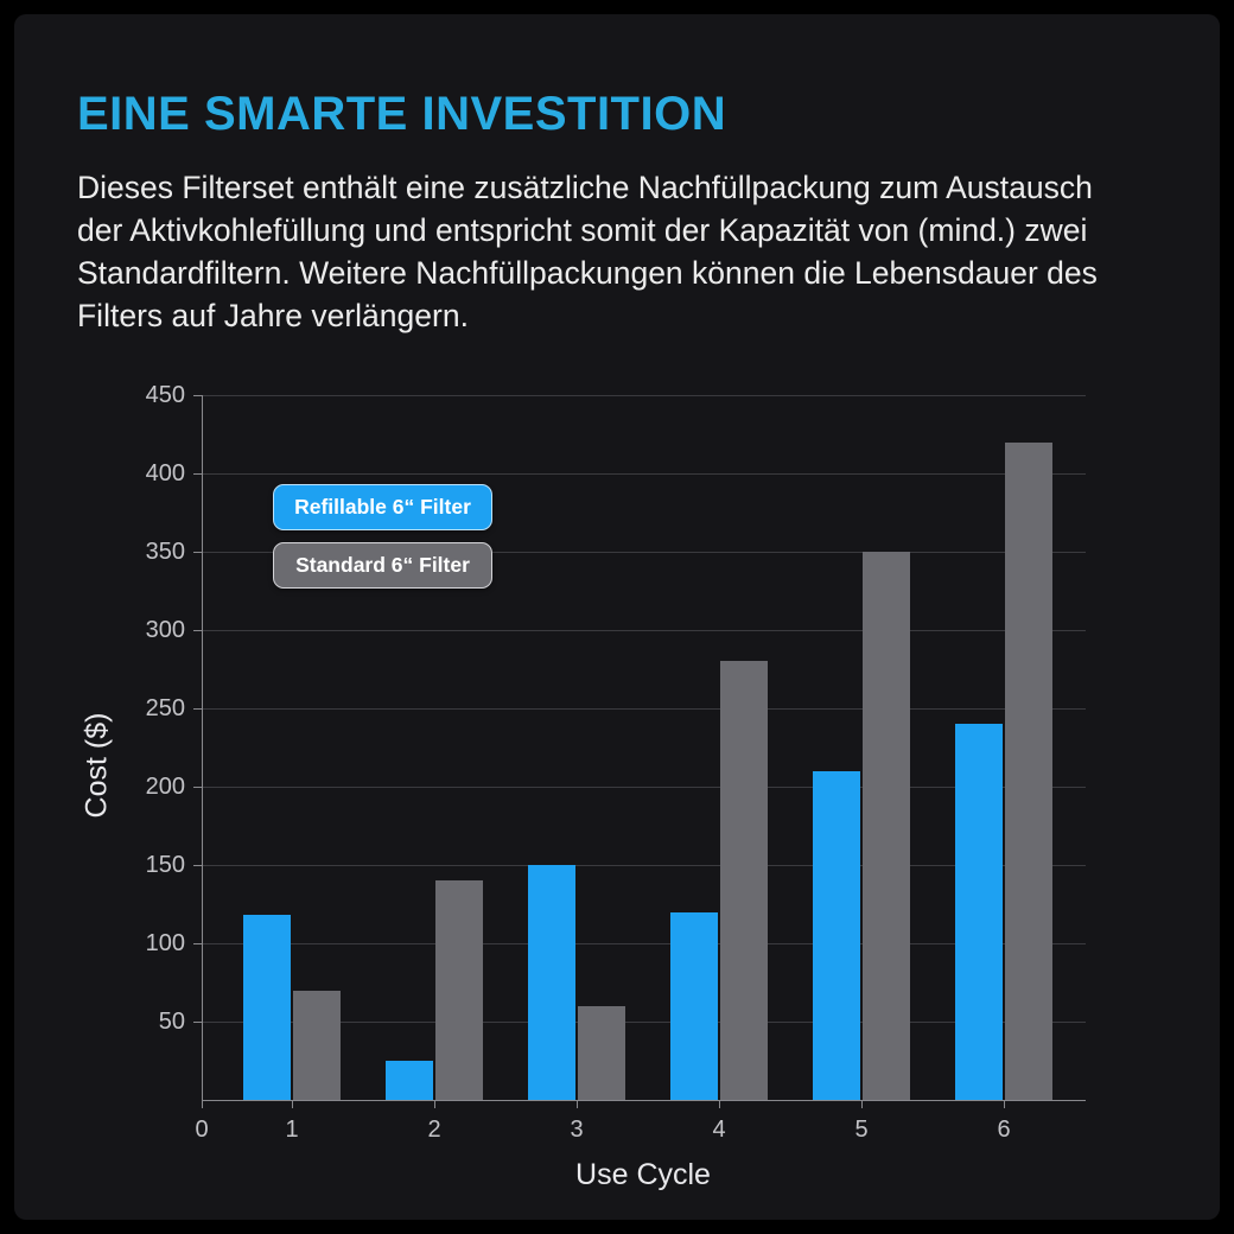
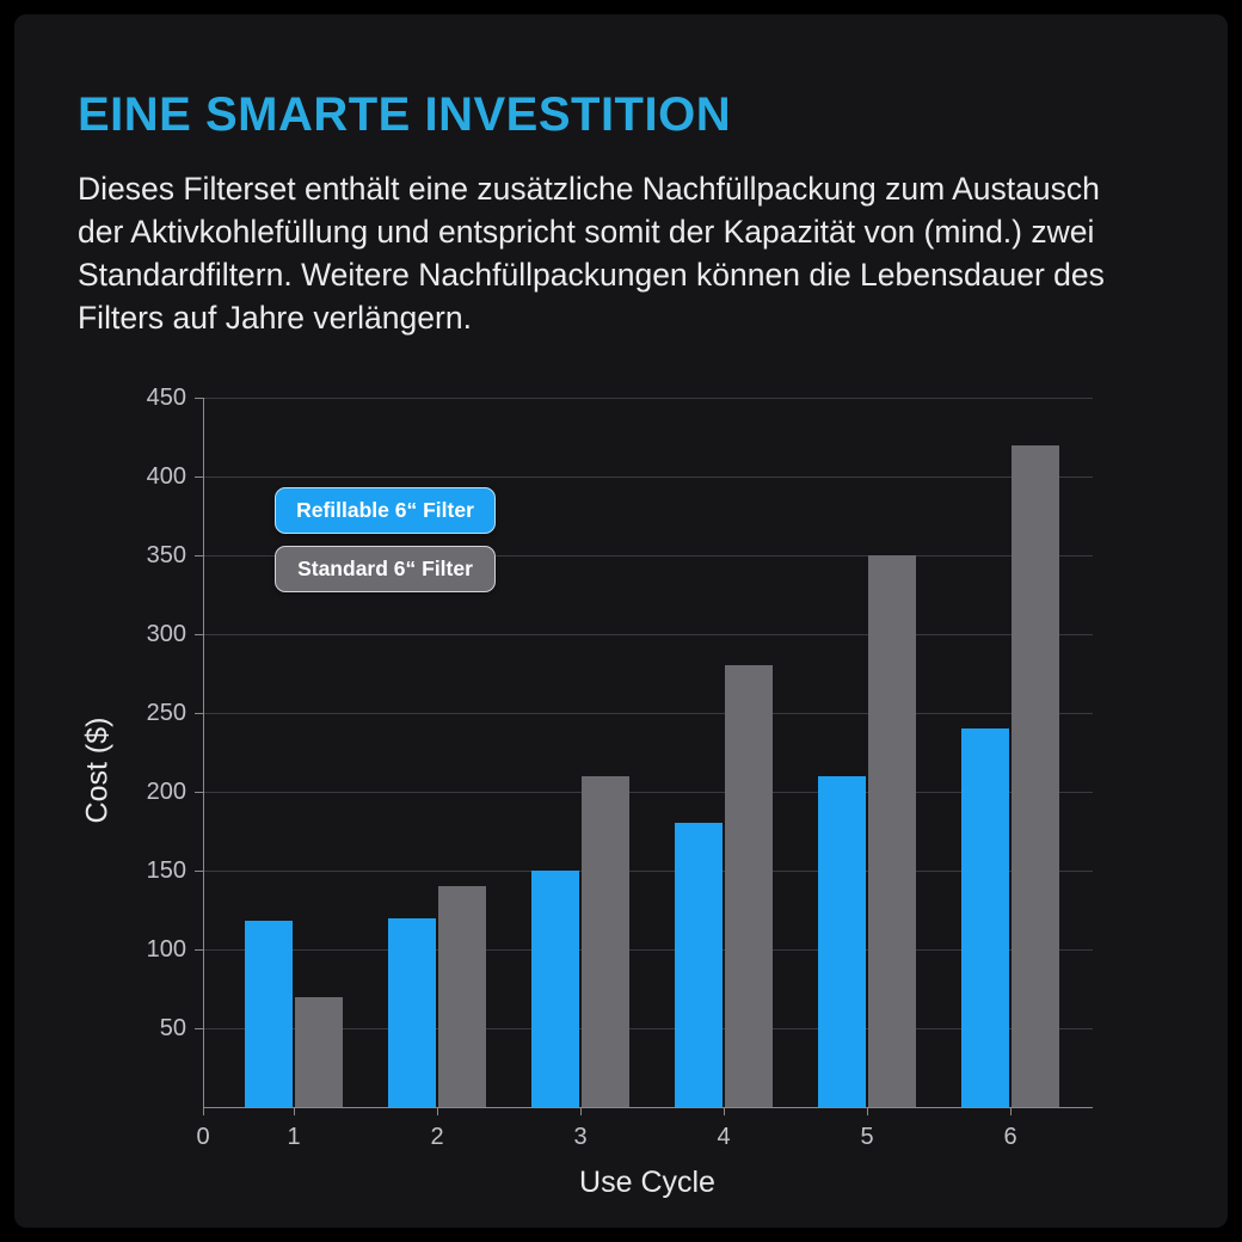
Refillable 6“ Filter/2: 25 -> 120
Standard 6“ Filter/3: 60 -> 210
Refillable 6“ Filter/4: 120 -> 180
